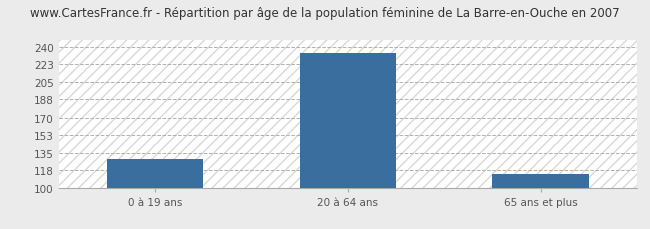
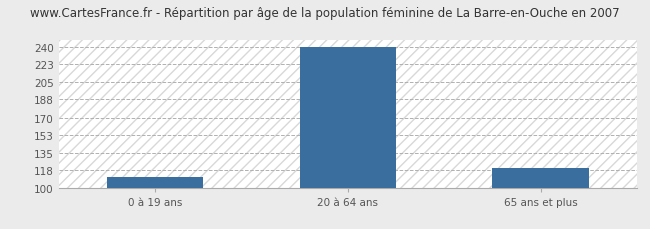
0 à 19 ans: 129 -> 111
20 à 64 ans: 234 -> 240
65 ans et plus: 114 -> 120
